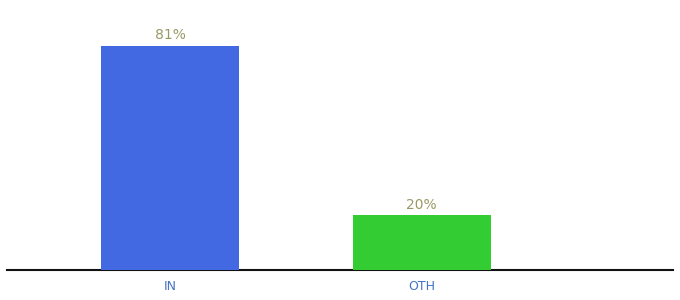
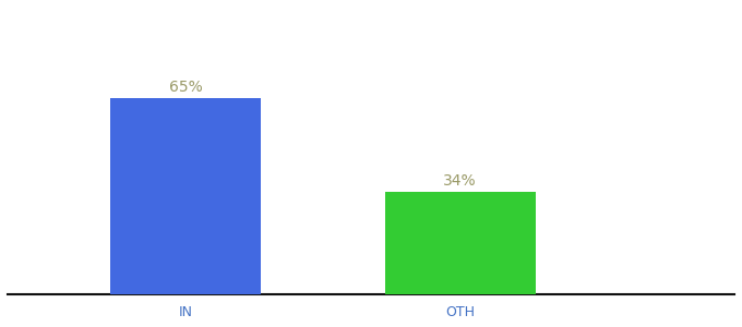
IN: 81% -> 65%
OTH: 20% -> 34%
